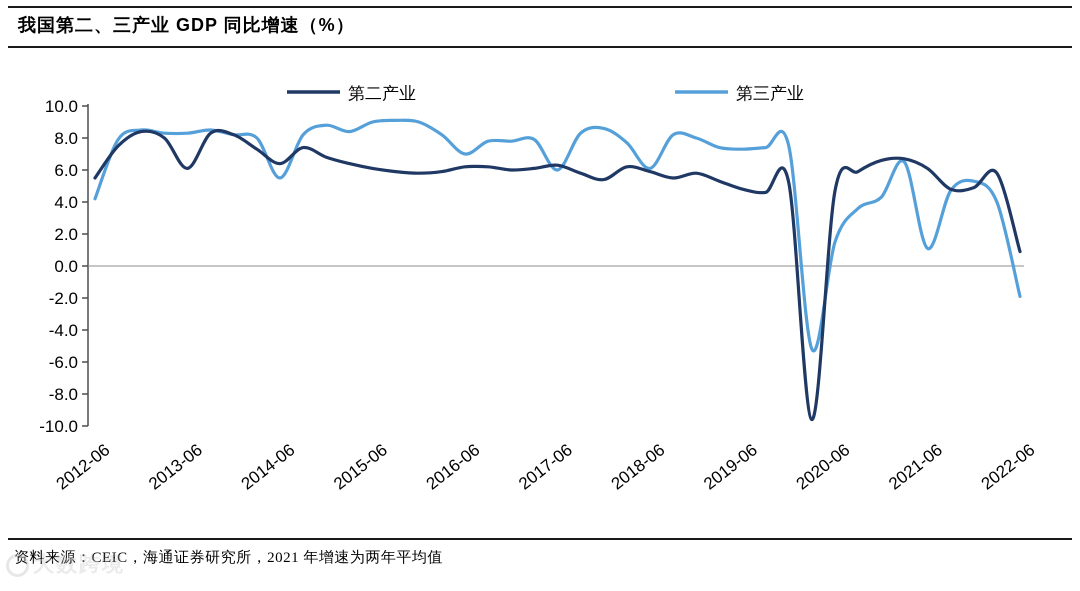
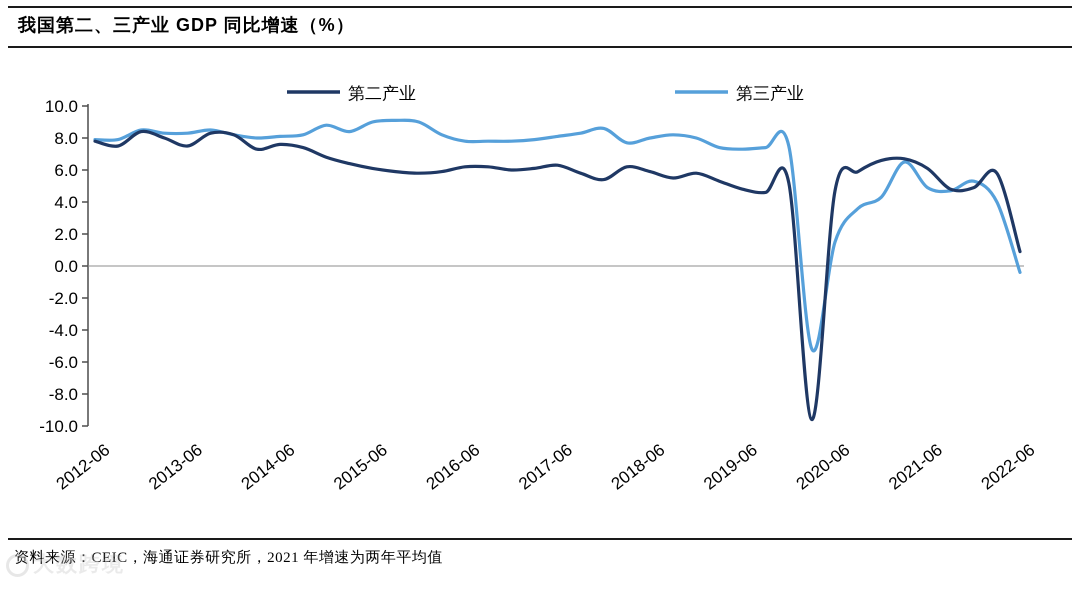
第二产业/2012-06: 5.5 -> 7.8
第三产业/2012-06: 4.2 -> 7.9
第二产业/2013-06: 6.1 -> 7.5
第二产业/2014-06: 6.4 -> 7.6
第三产业/2014-06: 5.5 -> 8.1
第三产业/2016-06: 7.0 -> 7.8
第三产业/2017-06: 6.0 -> 8.1
第三产业/2018-06: 6.1 -> 8.0
第三产业/2021-06: 1.1 -> 4.9
第三产业/2022-06: -1.9 -> -0.4
